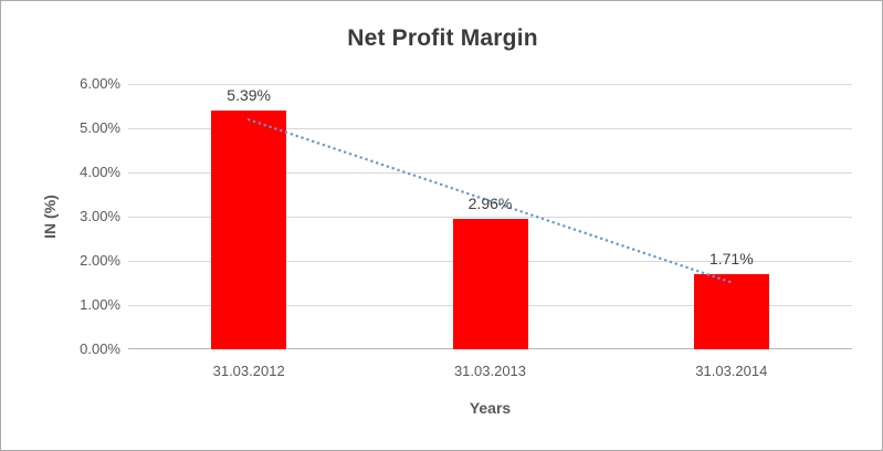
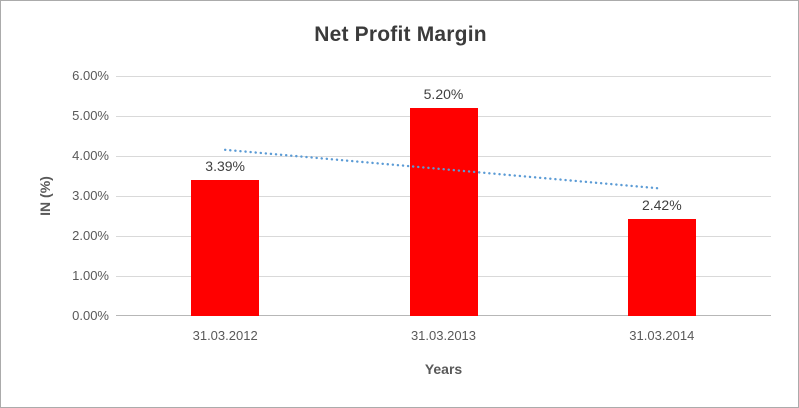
31.03.2012: 5.39% -> 3.39%
31.03.2013: 2.96% -> 5.20%
31.03.2014: 1.71% -> 2.42%
